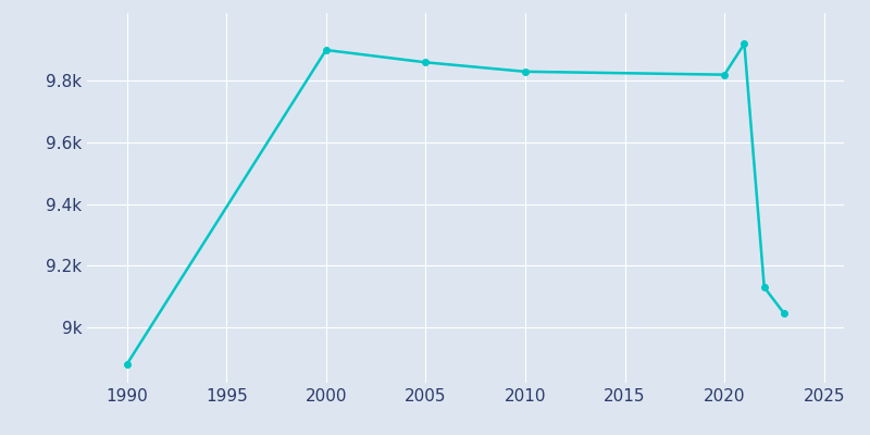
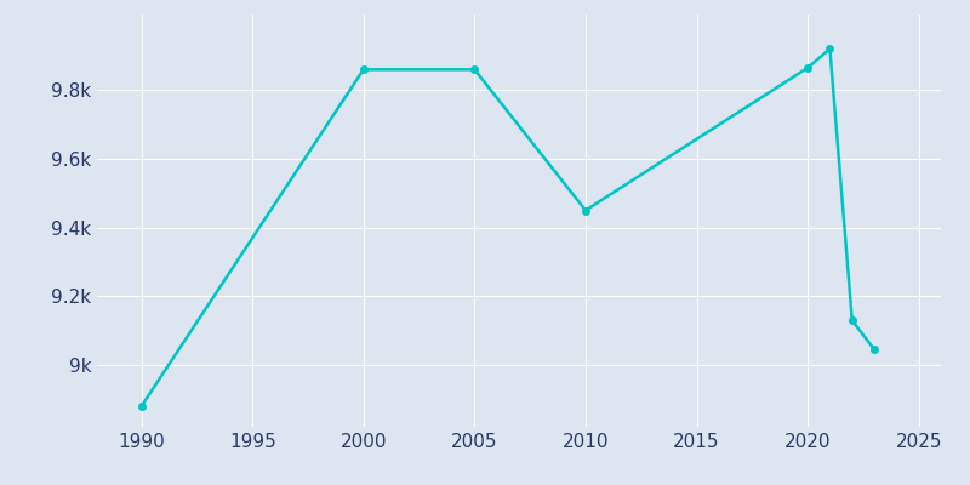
2000: 9.900k -> 9.860k
2010: 9.830k -> 9.450k
2020: 9.820k -> 9.865k
